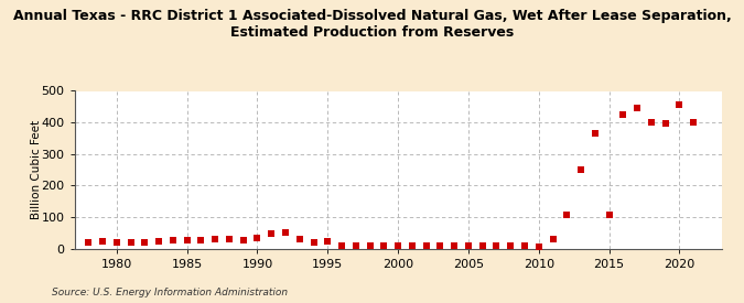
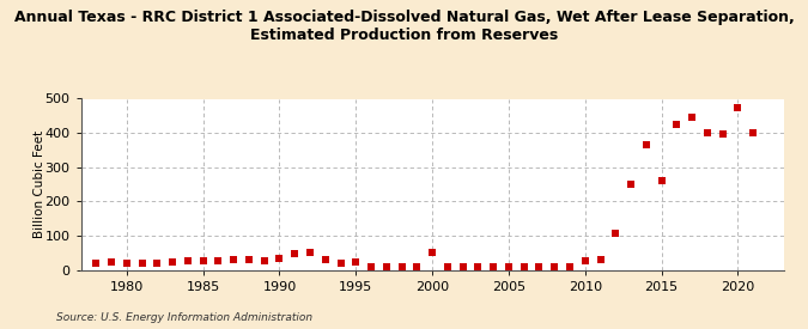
2000: 8 -> 50
2010: 5 -> 25
2015: 108 -> 260
2020: 455 -> 475
